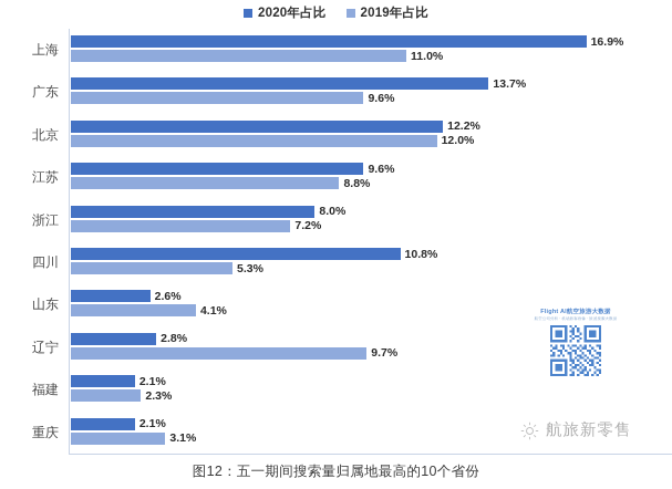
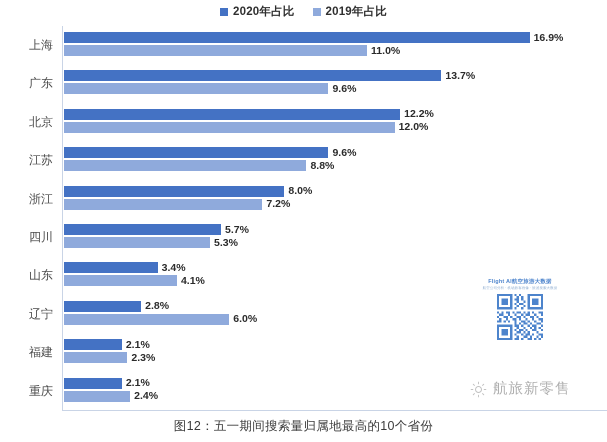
2020年占比/四川: 10.8% -> 5.7%
2020年占比/山东: 2.6% -> 3.4%
2019年占比/辽宁: 9.7% -> 6.0%
2019年占比/重庆: 3.1% -> 2.4%
